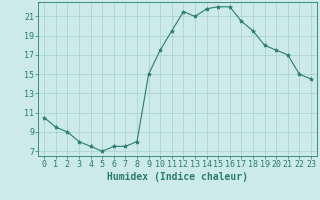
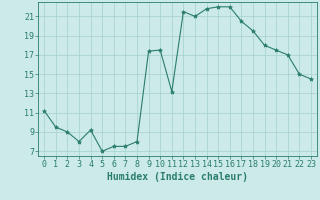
0: 10.5 -> 11.2
4: 7.5 -> 9.2
9: 15.0 -> 17.4
11: 19.5 -> 13.2
